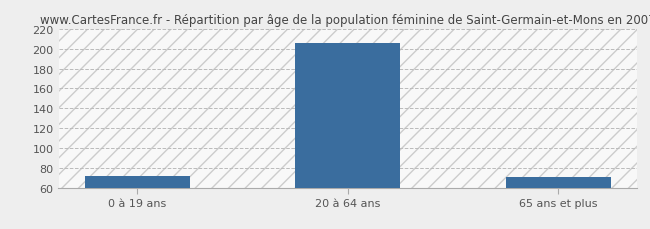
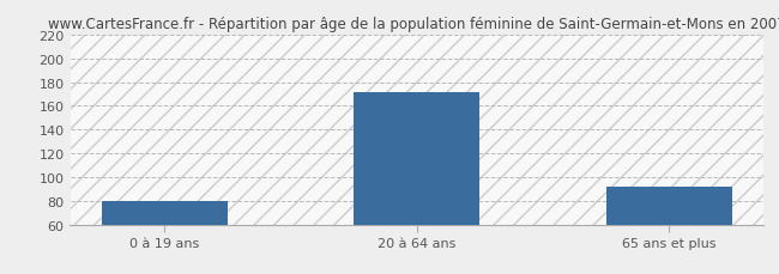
0 à 19 ans: 72 -> 80
20 à 64 ans: 206 -> 172
65 ans et plus: 71 -> 92
